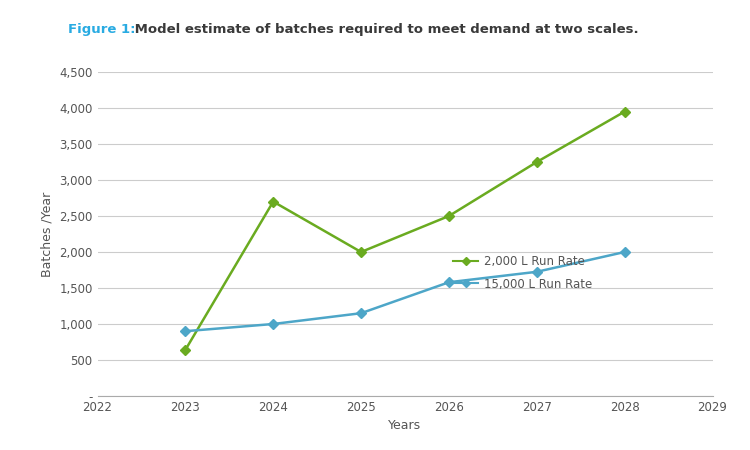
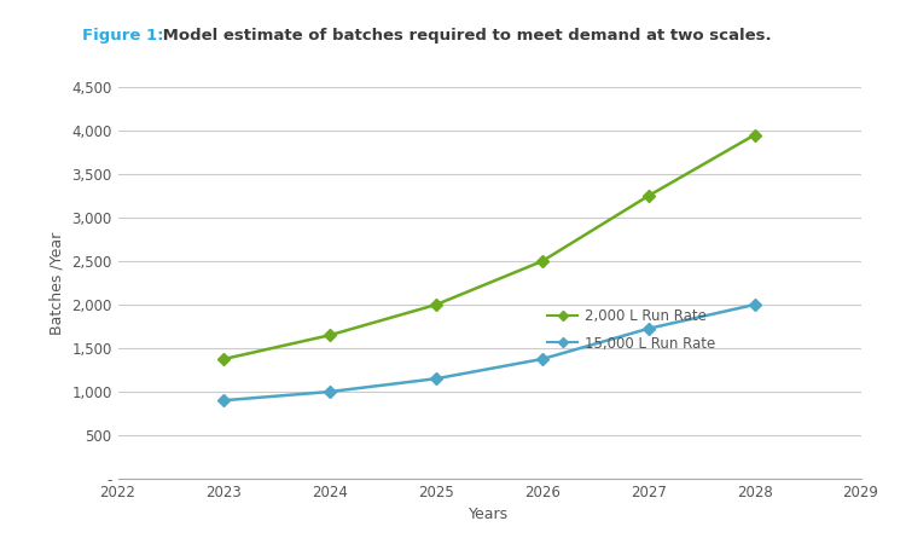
2,000 L Run Rate/2023: 640 -> 1,380
2,000 L Run Rate/2024: 2,700 -> 1,650
15,000 L Run Rate/2026: 1,580 -> 1,380
